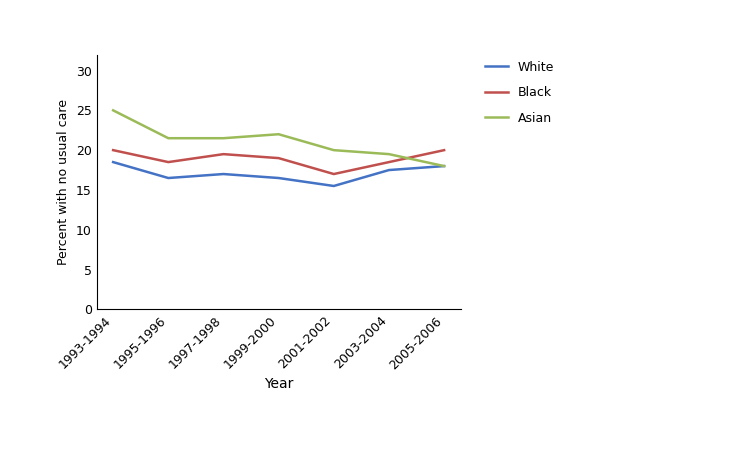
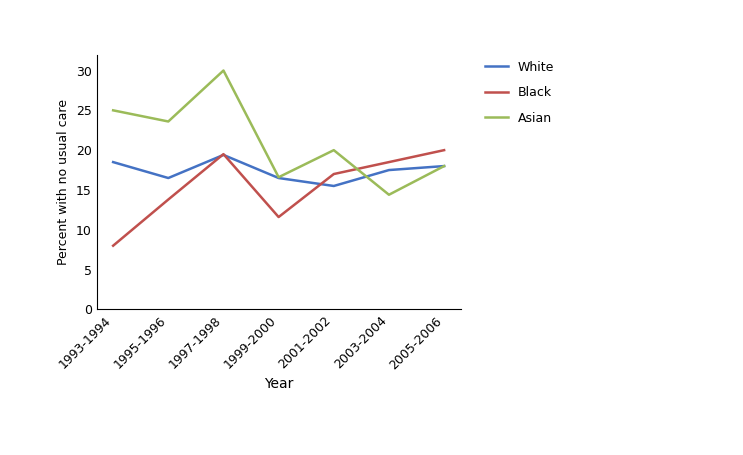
Black/1993-1994: 20.0 -> 8.0
Black/1995-1996: 18.5 -> 13.8
Asian/1995-1996: 21.5 -> 23.6
White/1997-1998: 17.0 -> 19.4
Asian/1997-1998: 21.5 -> 30.0
Black/1999-2000: 19.0 -> 11.6
Asian/1999-2000: 22.0 -> 16.6
Asian/2003-2004: 19.5 -> 14.4
